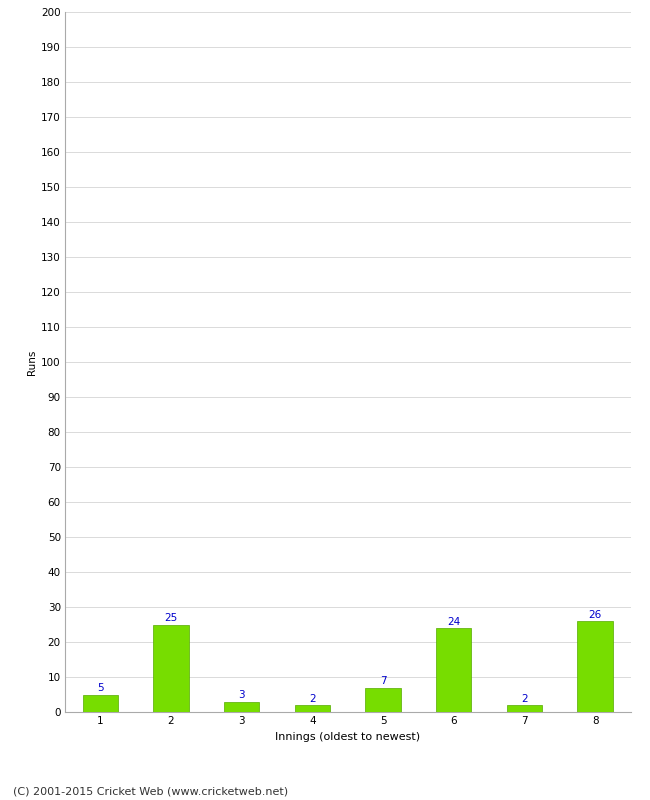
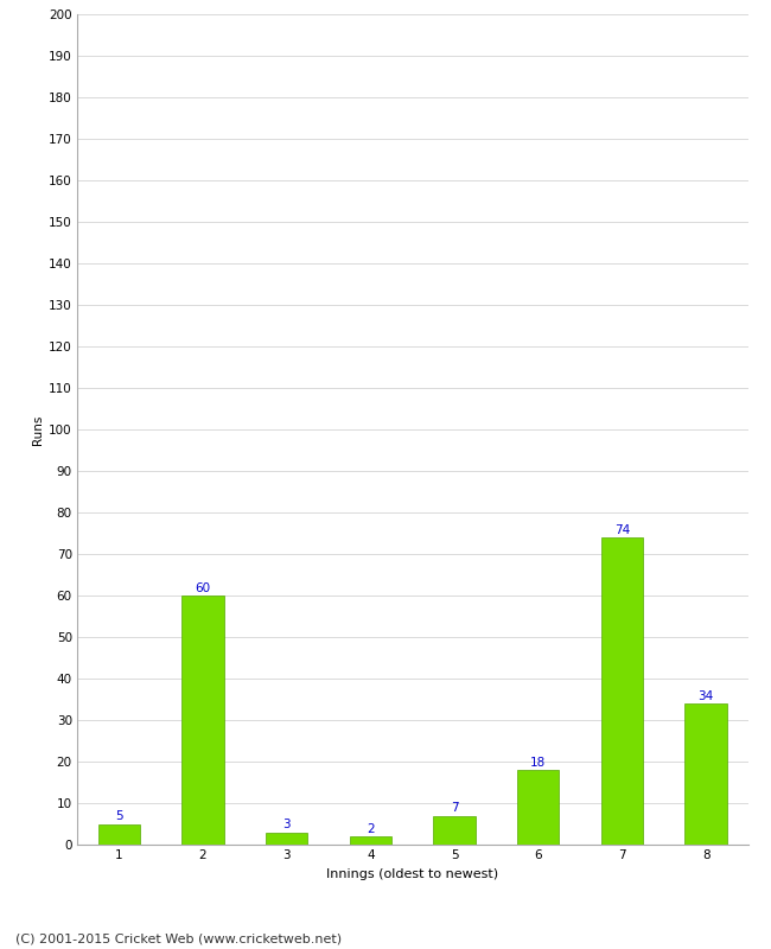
2: 25 -> 60
6: 24 -> 18
7: 2 -> 74
8: 26 -> 34
